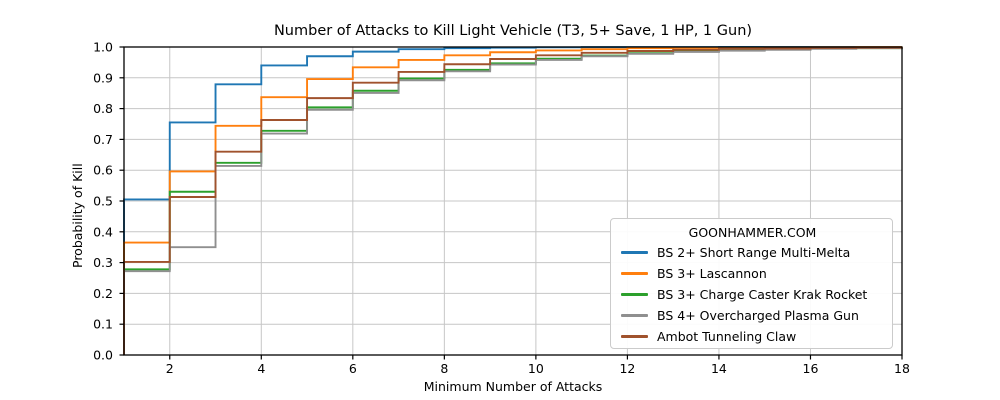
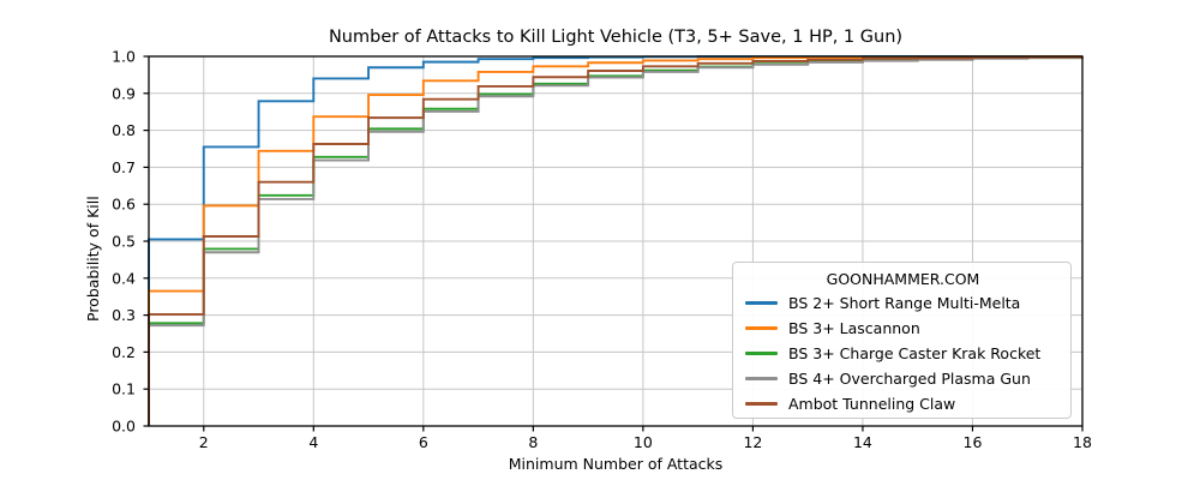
BS 3+ Charge Caster Krak Rocket/2: 0.53 -> 0.48
BS 4+ Overcharged Plasma Gun/2: 0.35 -> 0.47
